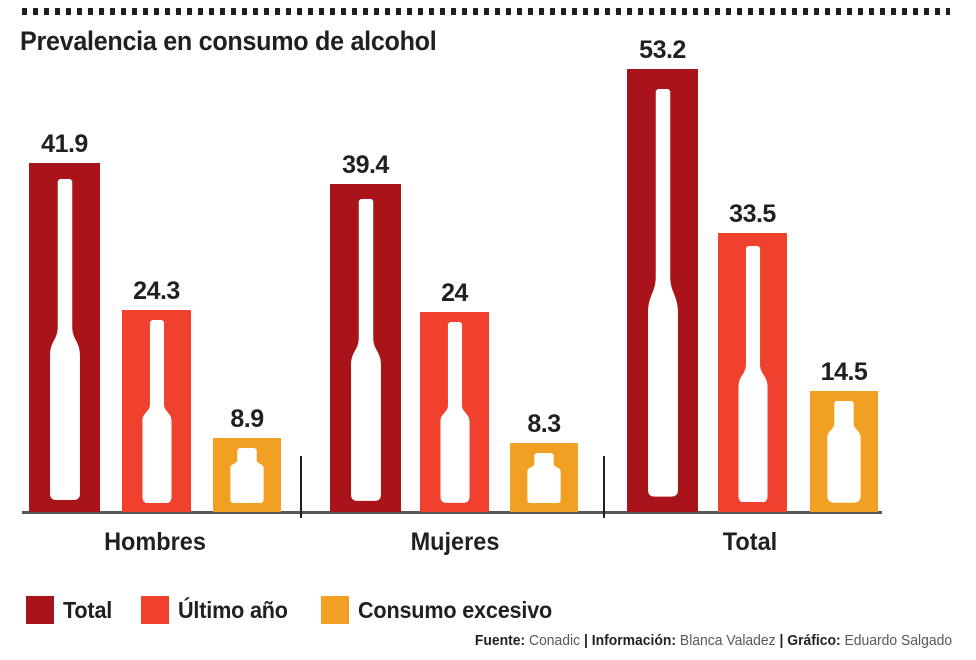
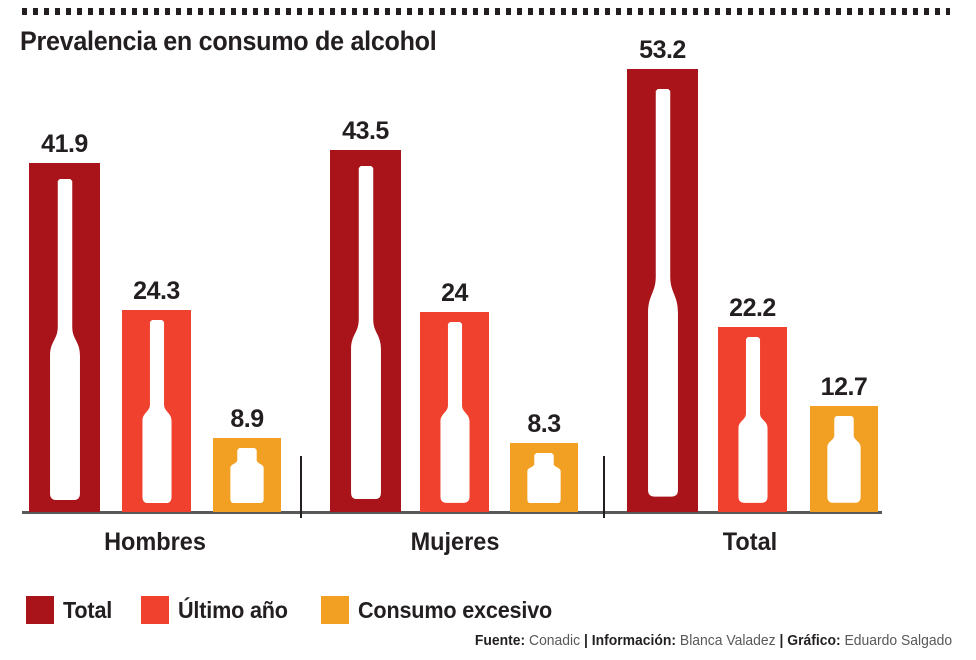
Total/Mujeres: 39.4 -> 43.5
Último año/Total: 33.5 -> 22.2
Consumo excesivo/Total: 14.5 -> 12.7
